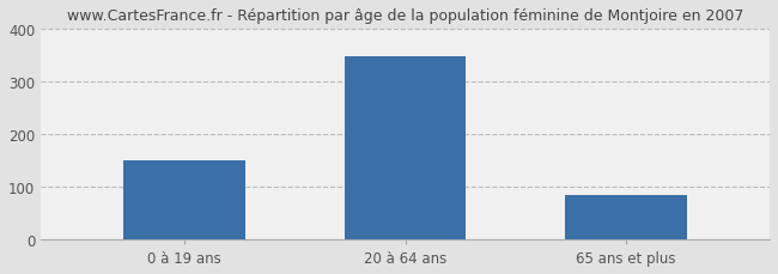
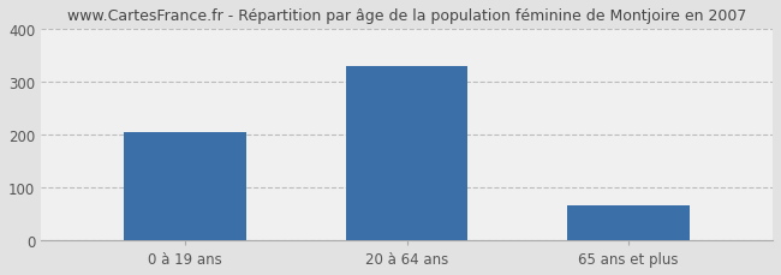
0 à 19 ans: 150 -> 205
20 à 64 ans: 348 -> 330
65 ans et plus: 85 -> 65
